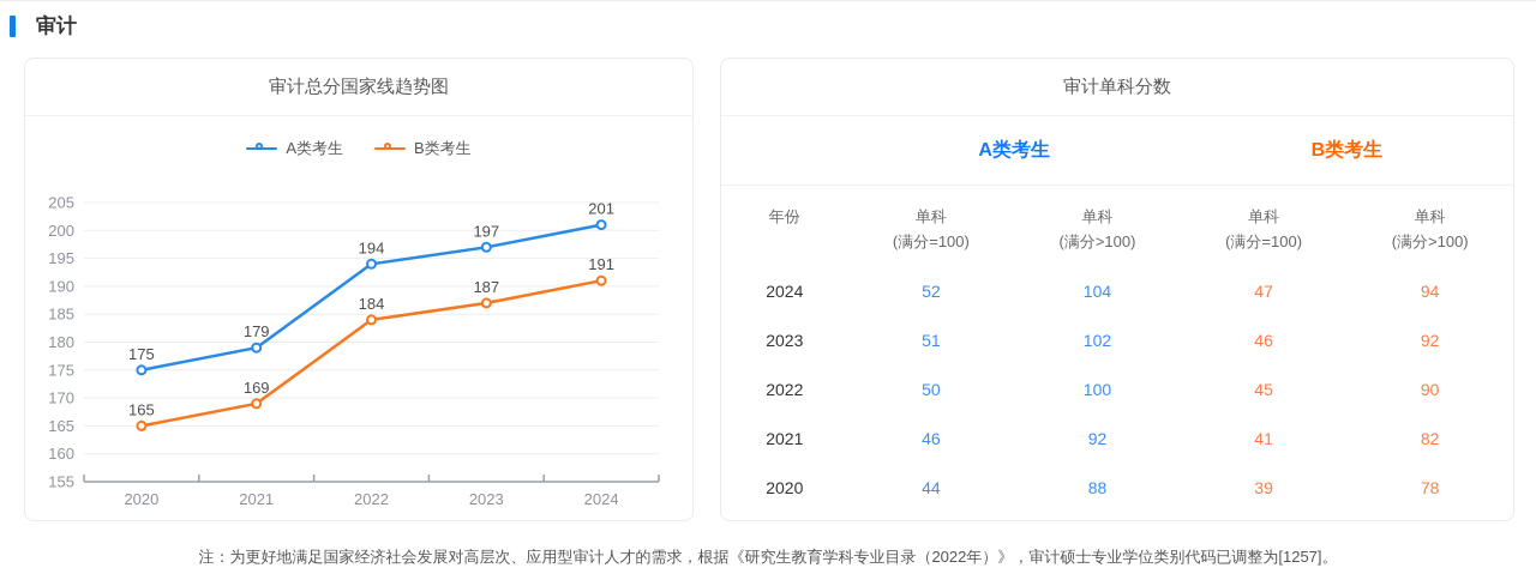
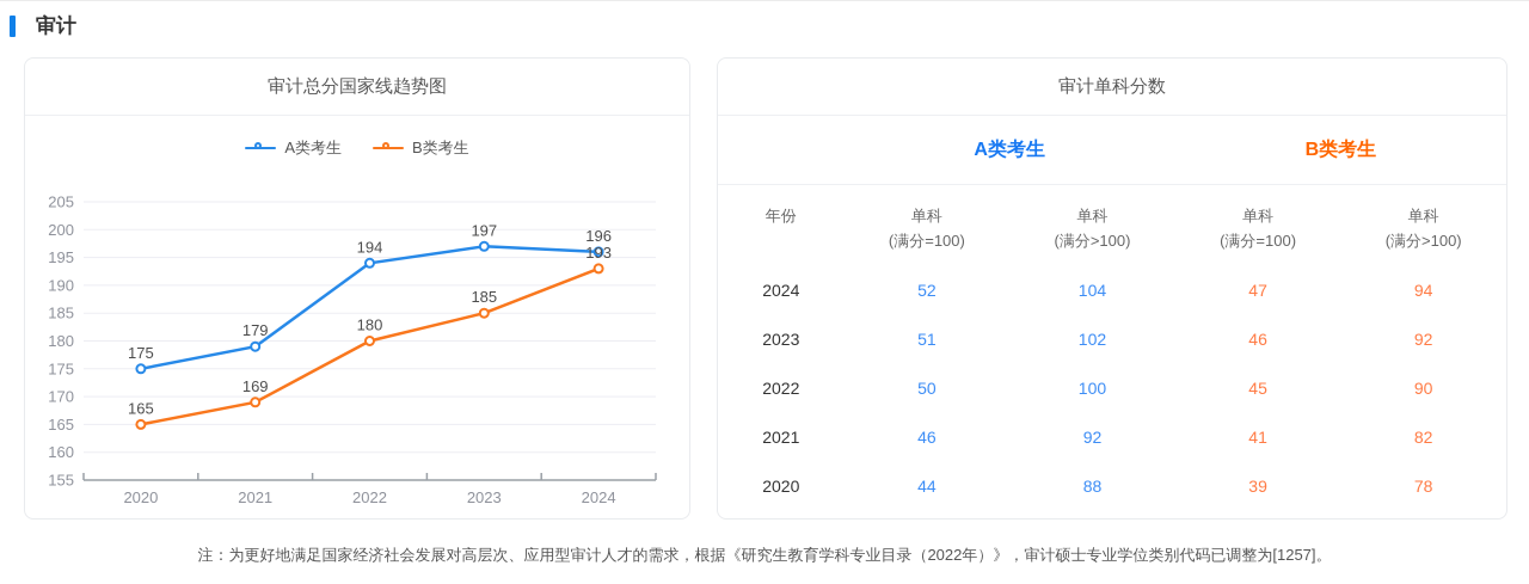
B类考生/2022: 184 -> 180
B类考生/2023: 187 -> 185
A类考生/2024: 201 -> 196
B类考生/2024: 191 -> 193
